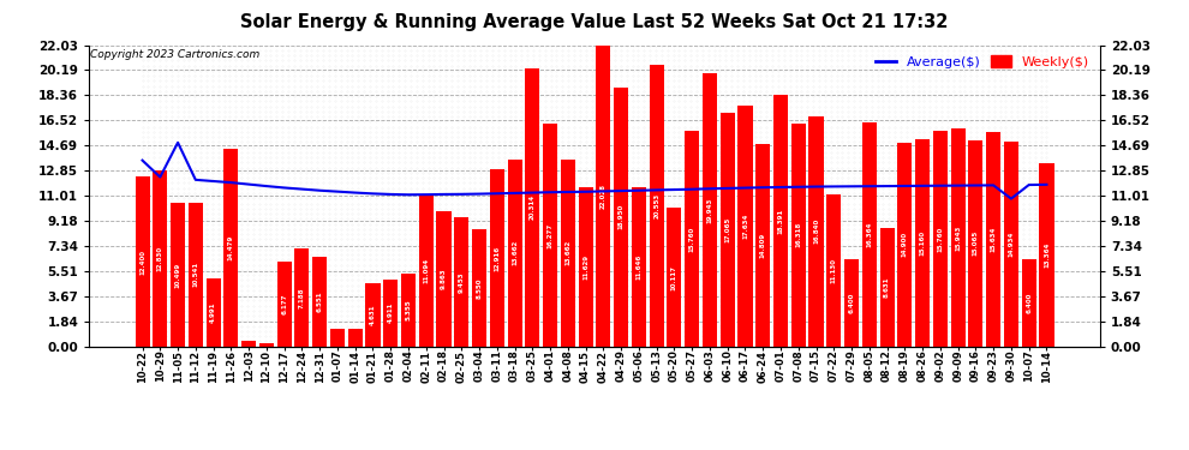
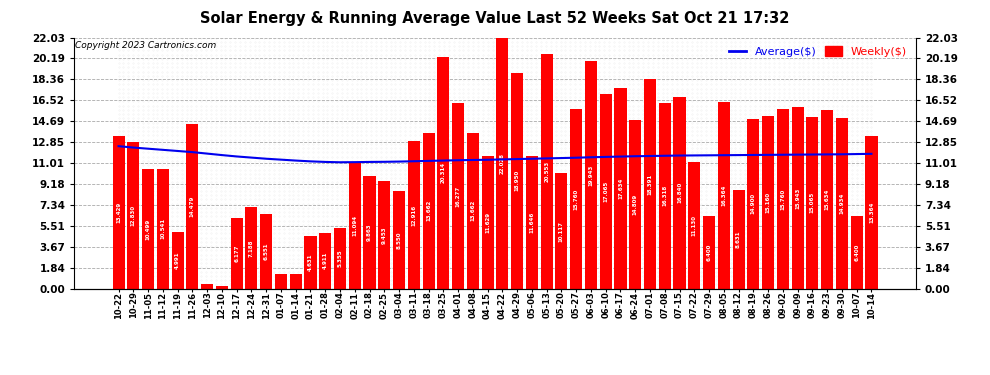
Weekly($)/10-22: 12.4 -> 13.4
Average($)/10-22: 13.6 -> 12.5
Average($)/11-05: 14.9 -> 12.3
Average($)/09-30: 10.8 -> 11.8
